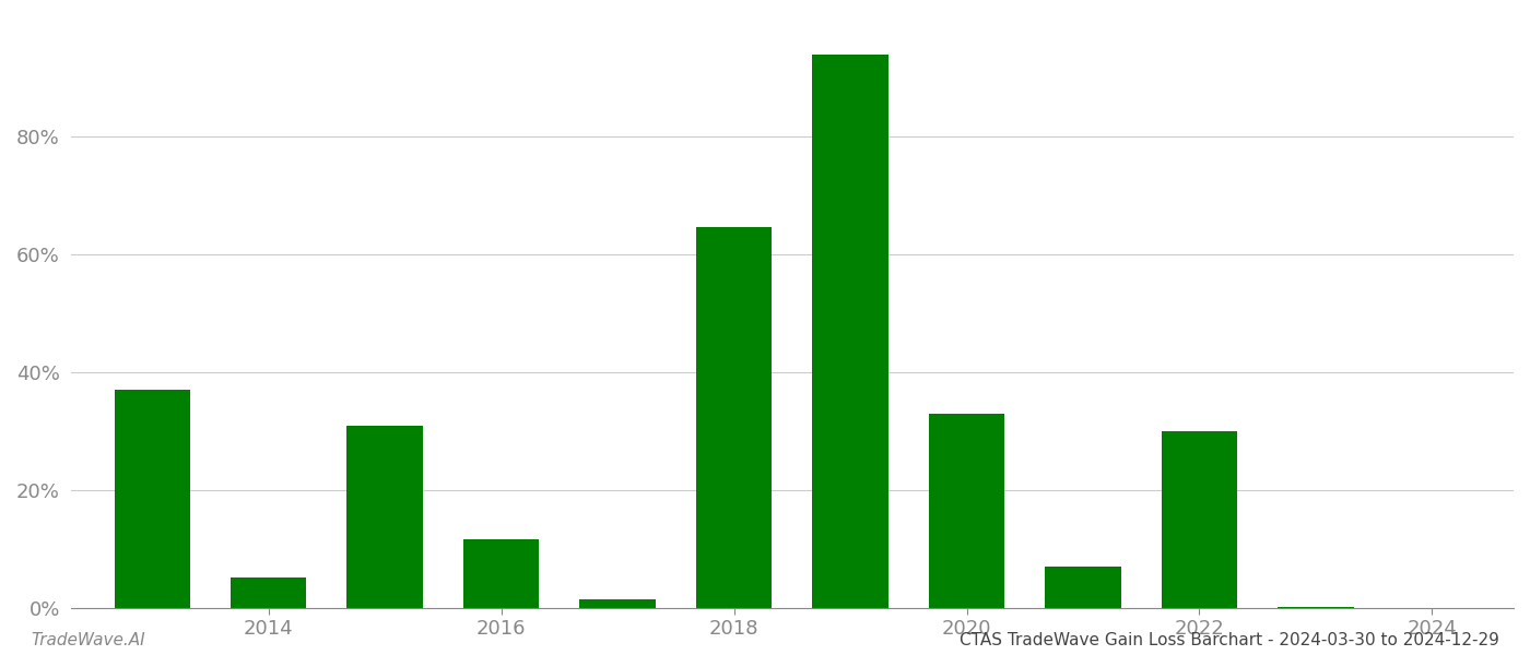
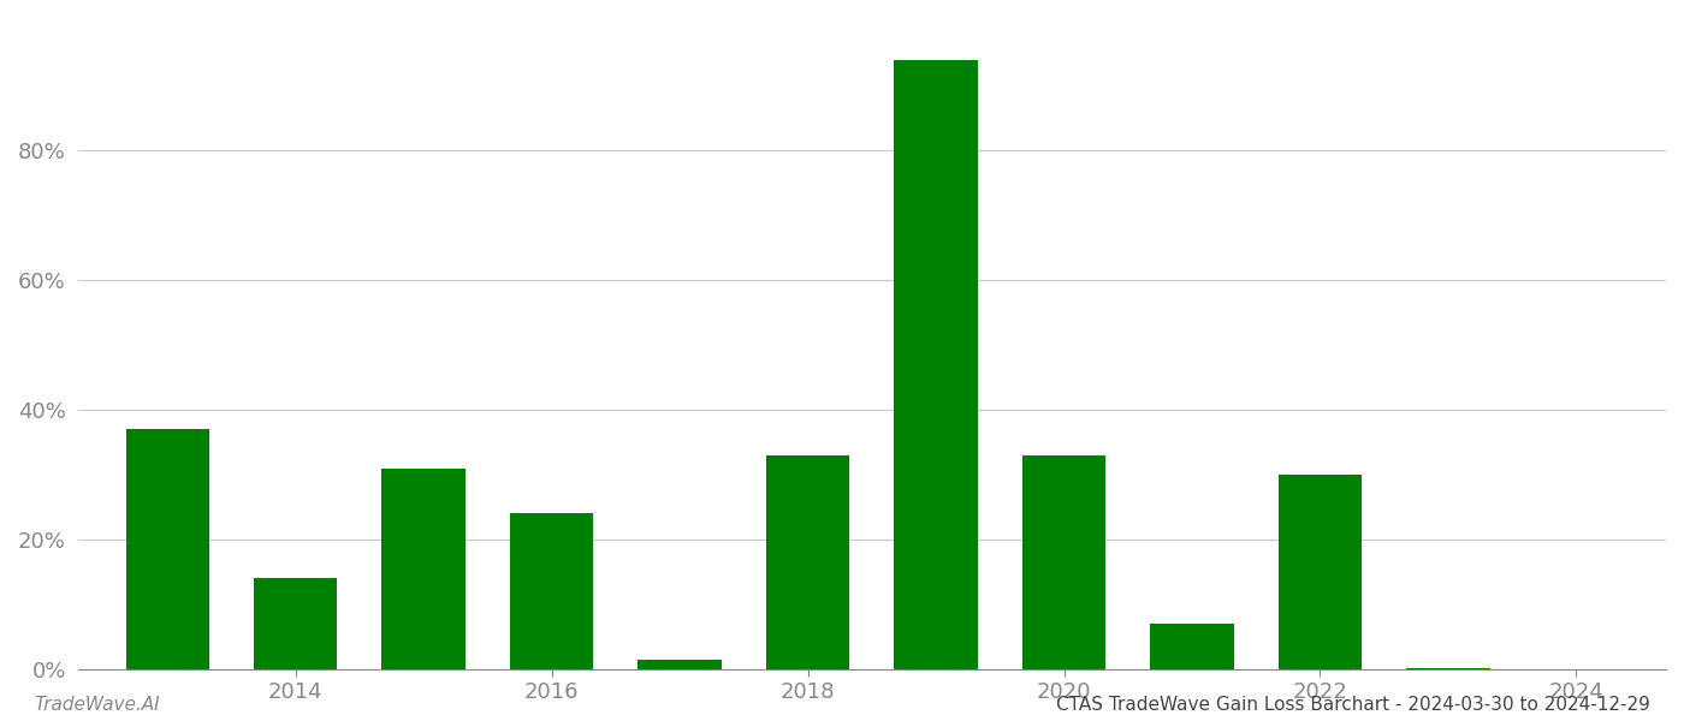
2014: 5.2% -> 14.0%
2016: 11.6% -> 24.0%
2018: 64.6% -> 33.0%
